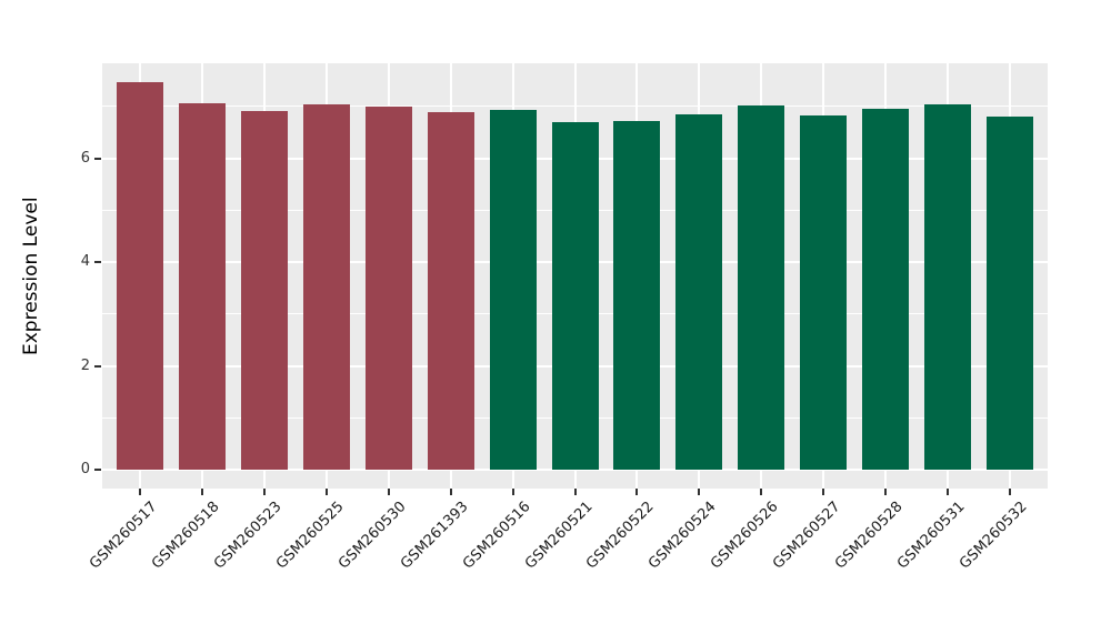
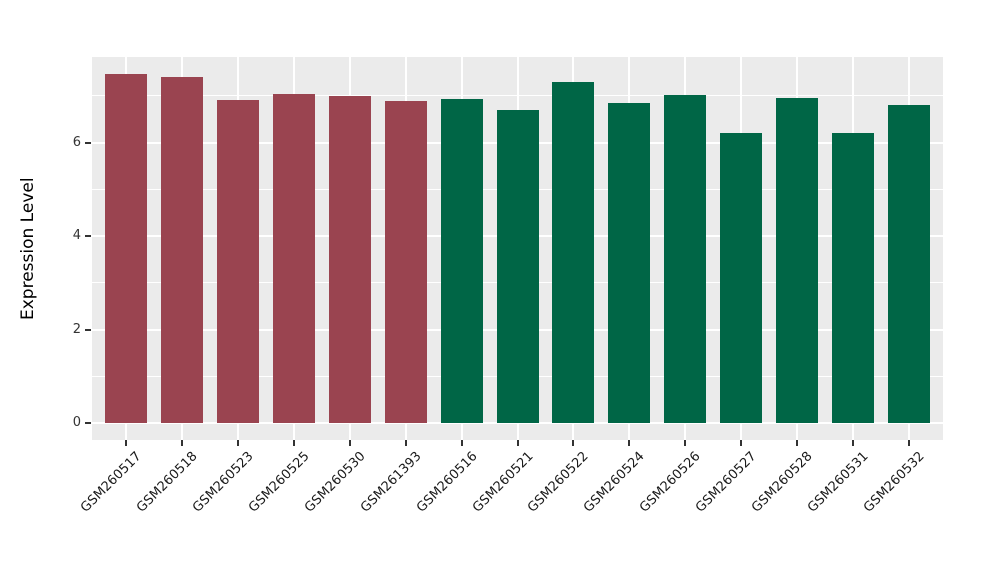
GSM260518: 7.1 -> 7.4
GSM260522: 6.7 -> 7.3
GSM260527: 6.8 -> 6.2
GSM260531: 7.0 -> 6.2
